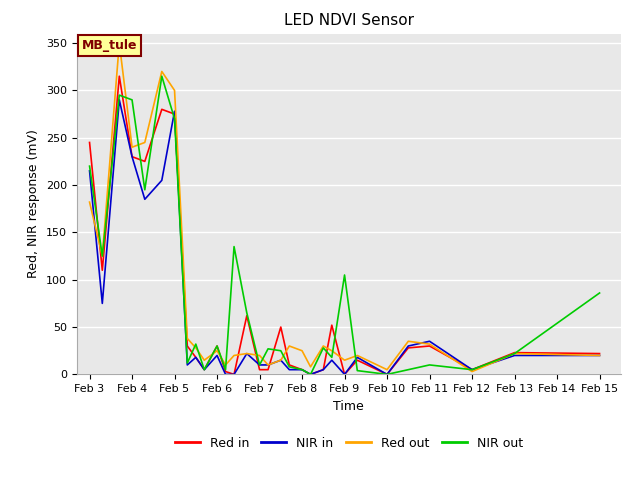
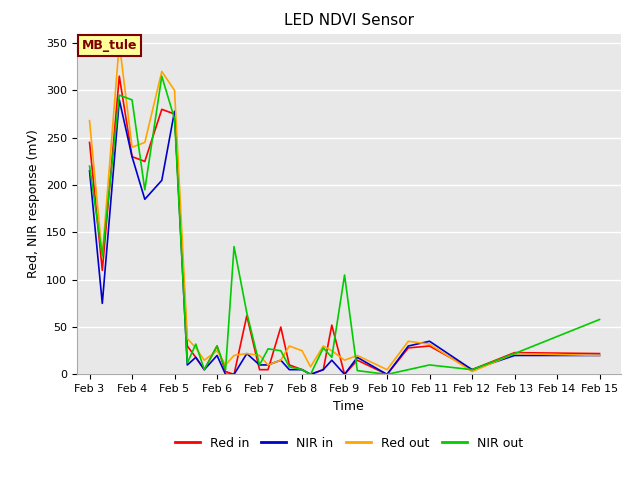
Red out/Feb 3: 182 -> 268
NIR out/Feb 15: 86 -> 58
